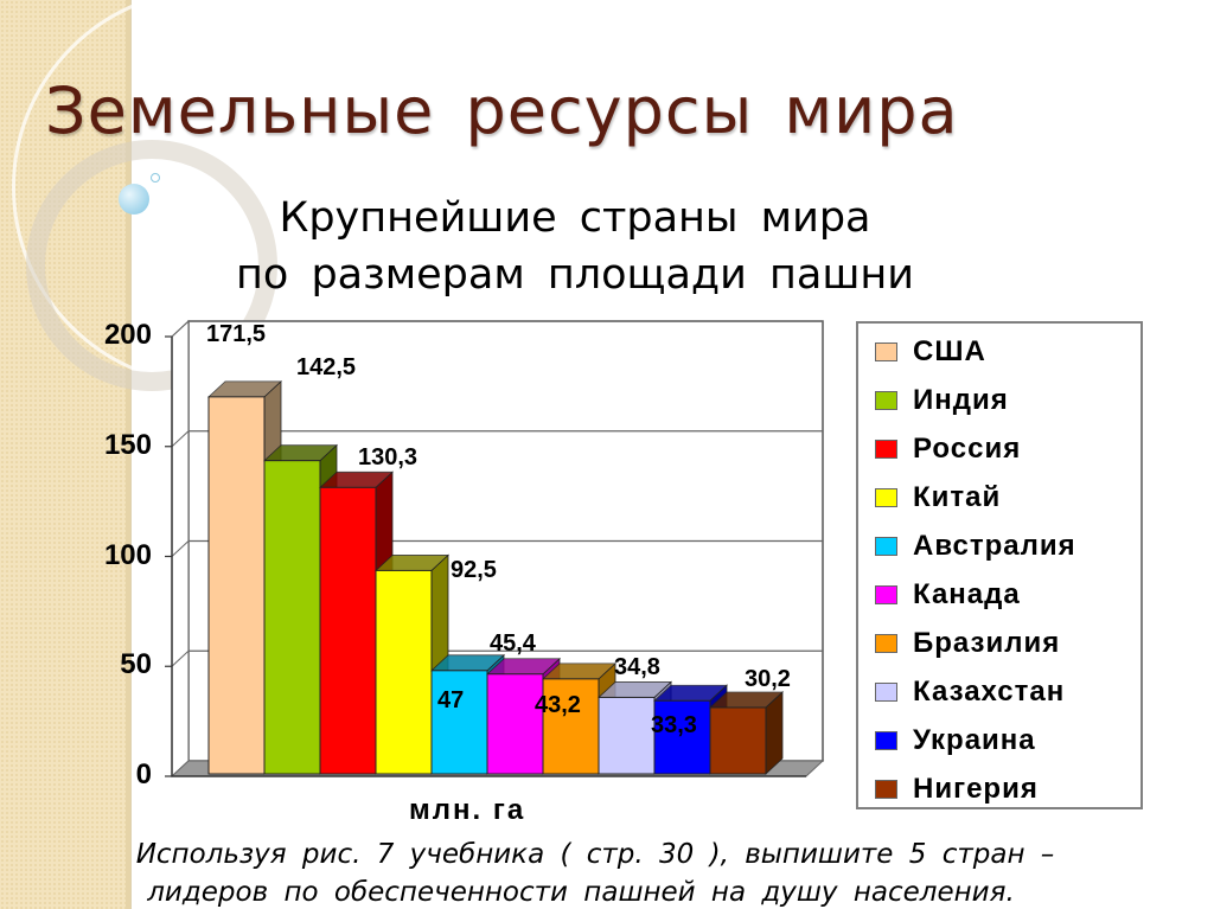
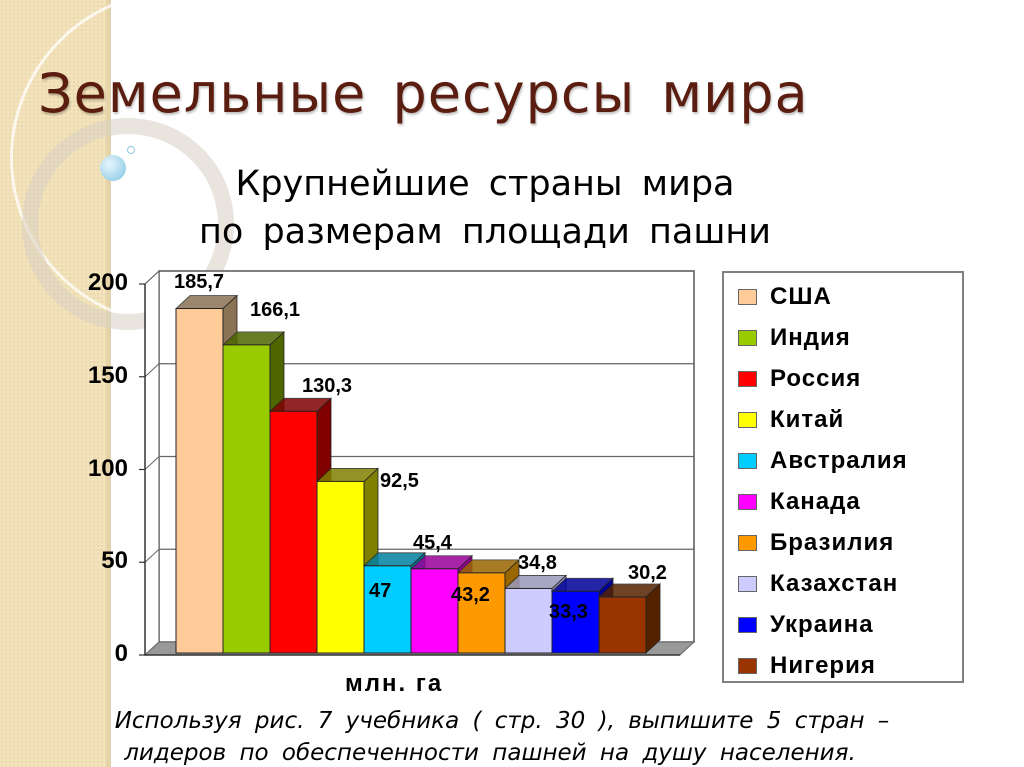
США: 171,5 -> 185,7
Индия: 142,5 -> 166,1
